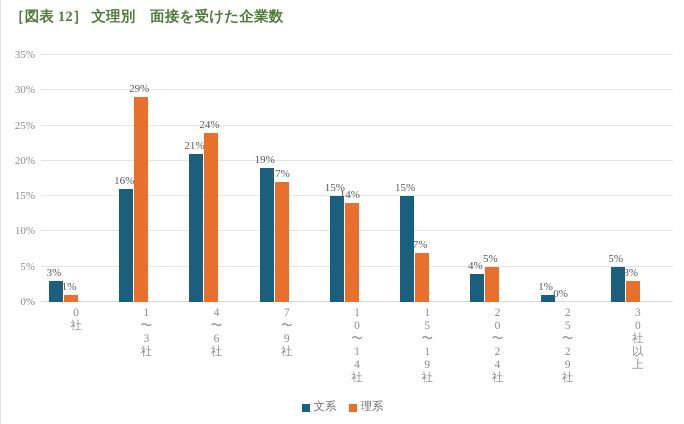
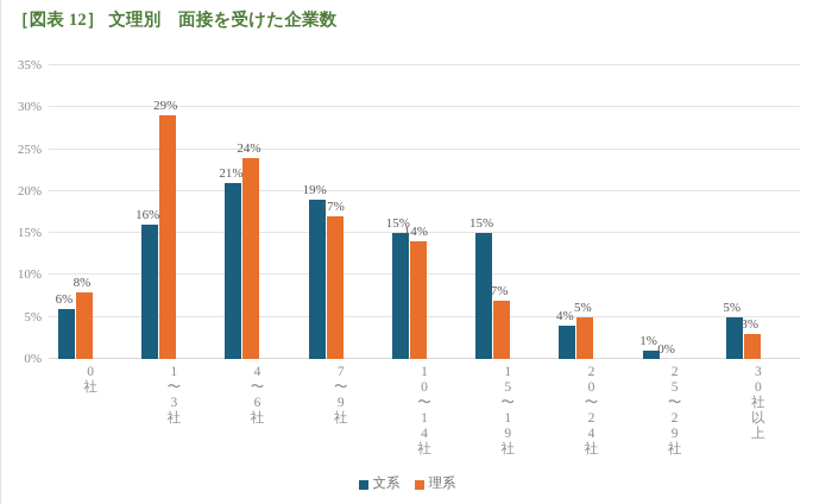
文系/0社: 3% -> 6%
理系/0社: 1% -> 8%
